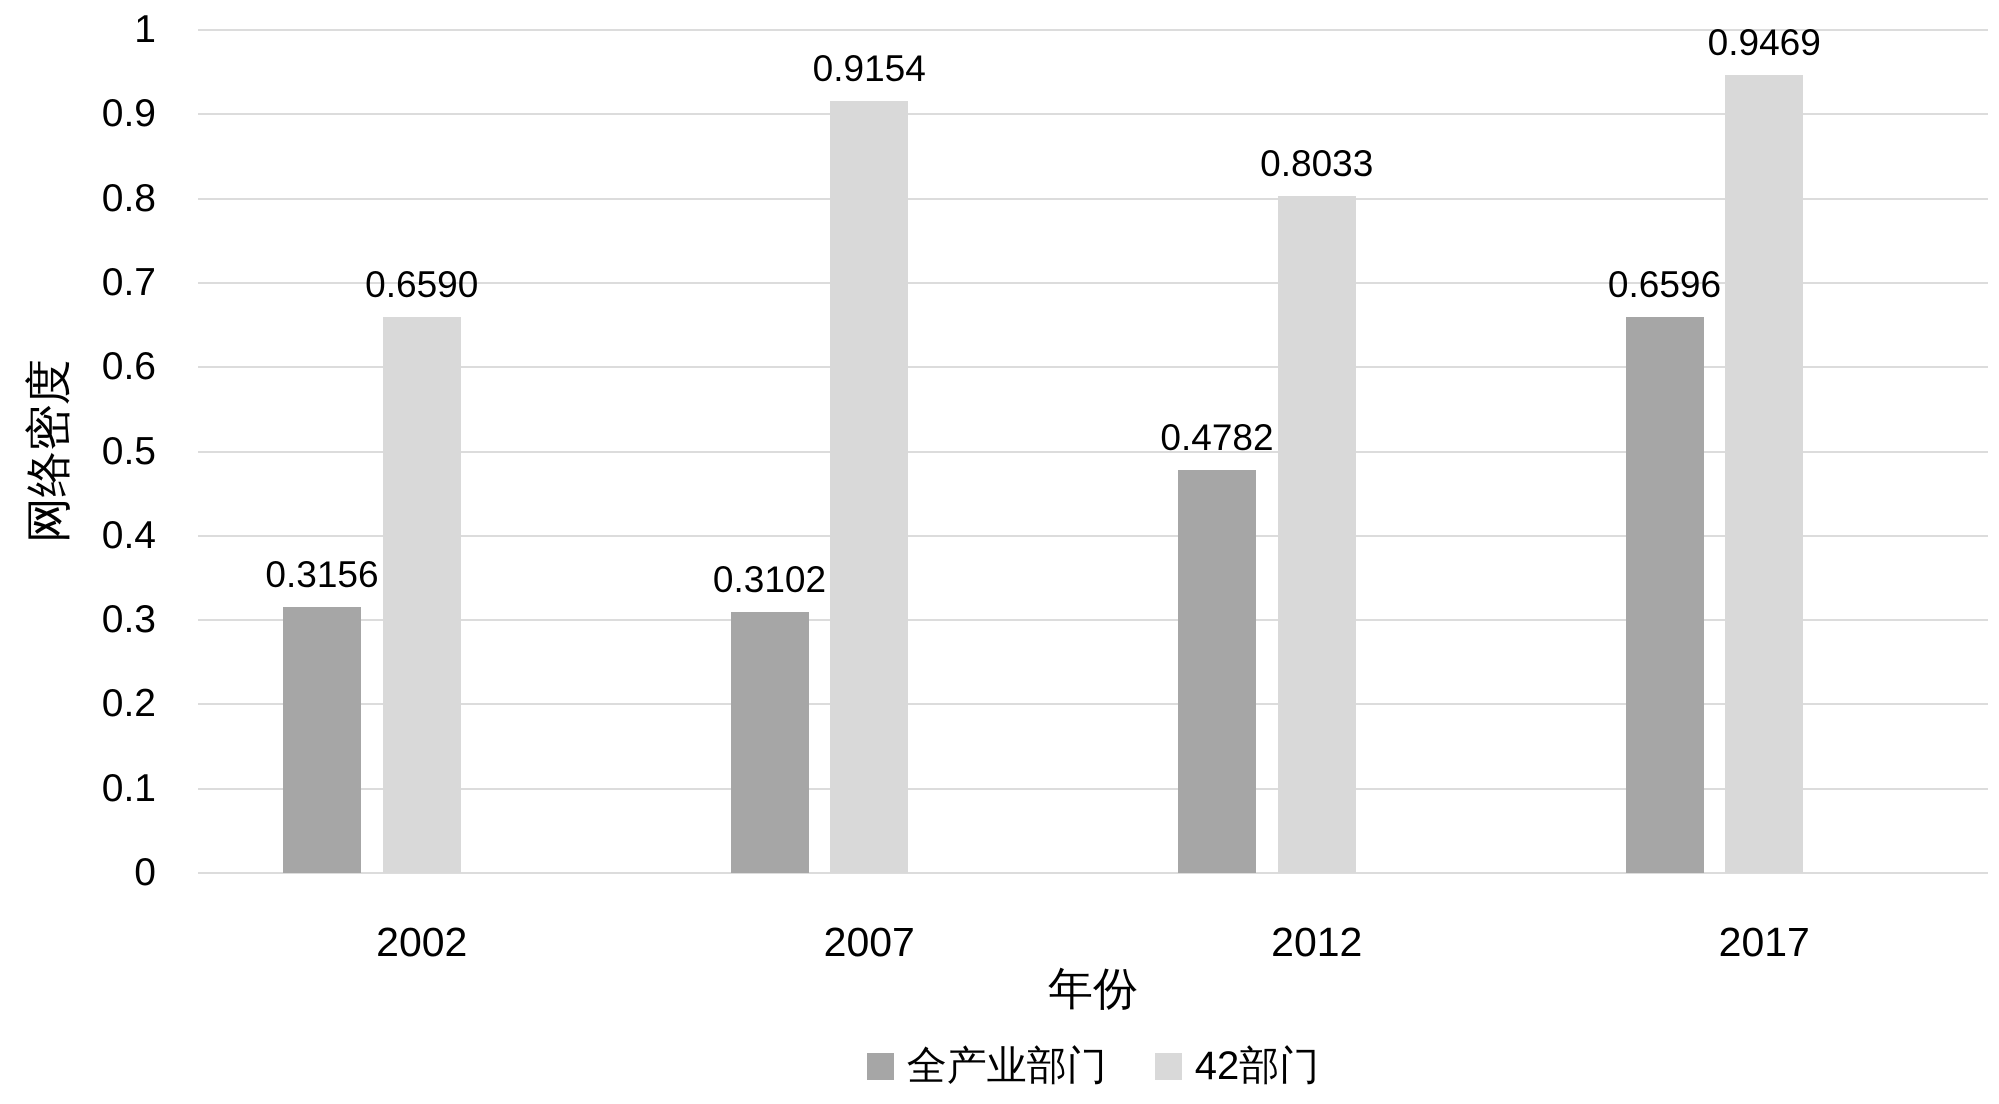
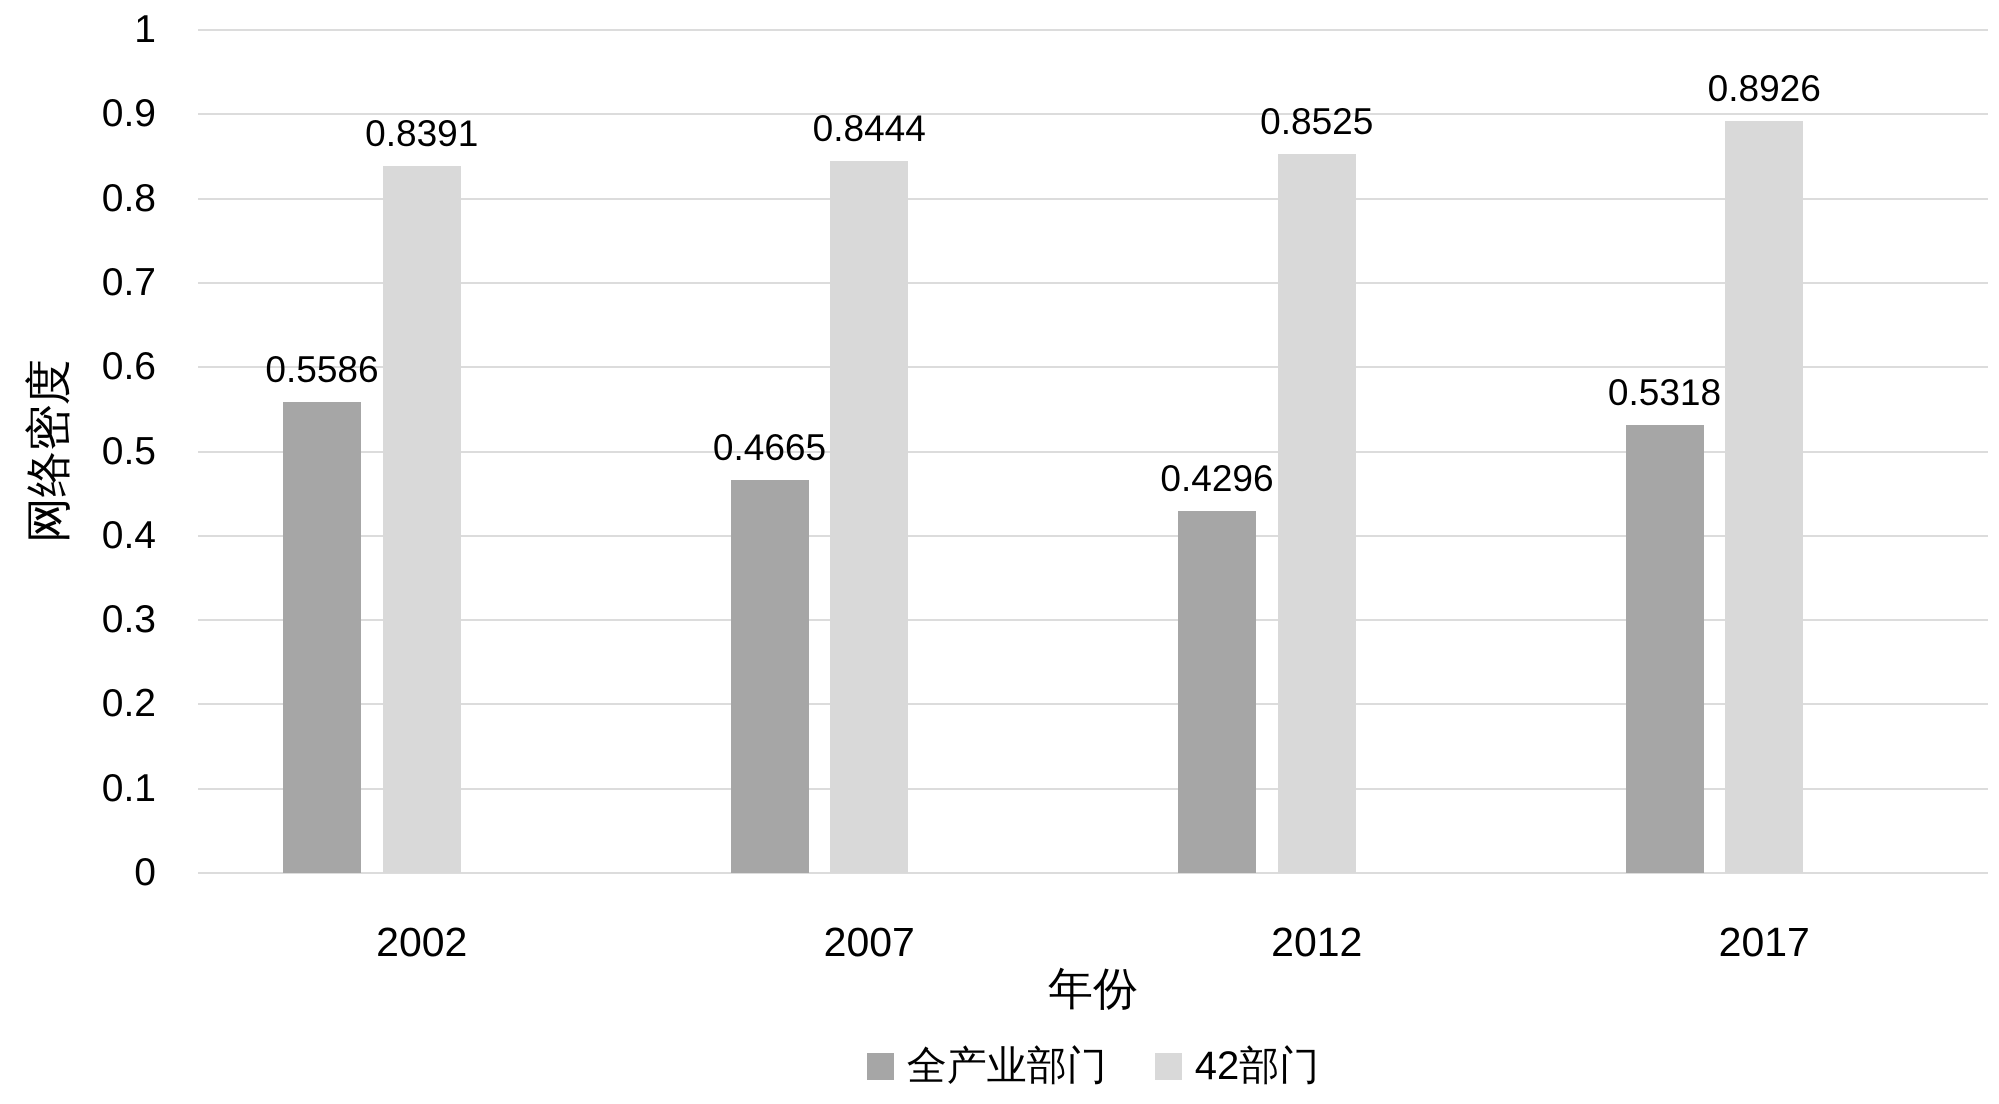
全产业部门/2002: 0.3156 -> 0.5586
42部门/2002: 0.6590 -> 0.8391
全产业部门/2007: 0.3102 -> 0.4665
42部门/2007: 0.9154 -> 0.8444
全产业部门/2012: 0.4782 -> 0.4296
42部门/2012: 0.8033 -> 0.8525
全产业部门/2017: 0.6596 -> 0.5318
42部门/2017: 0.9469 -> 0.8926
